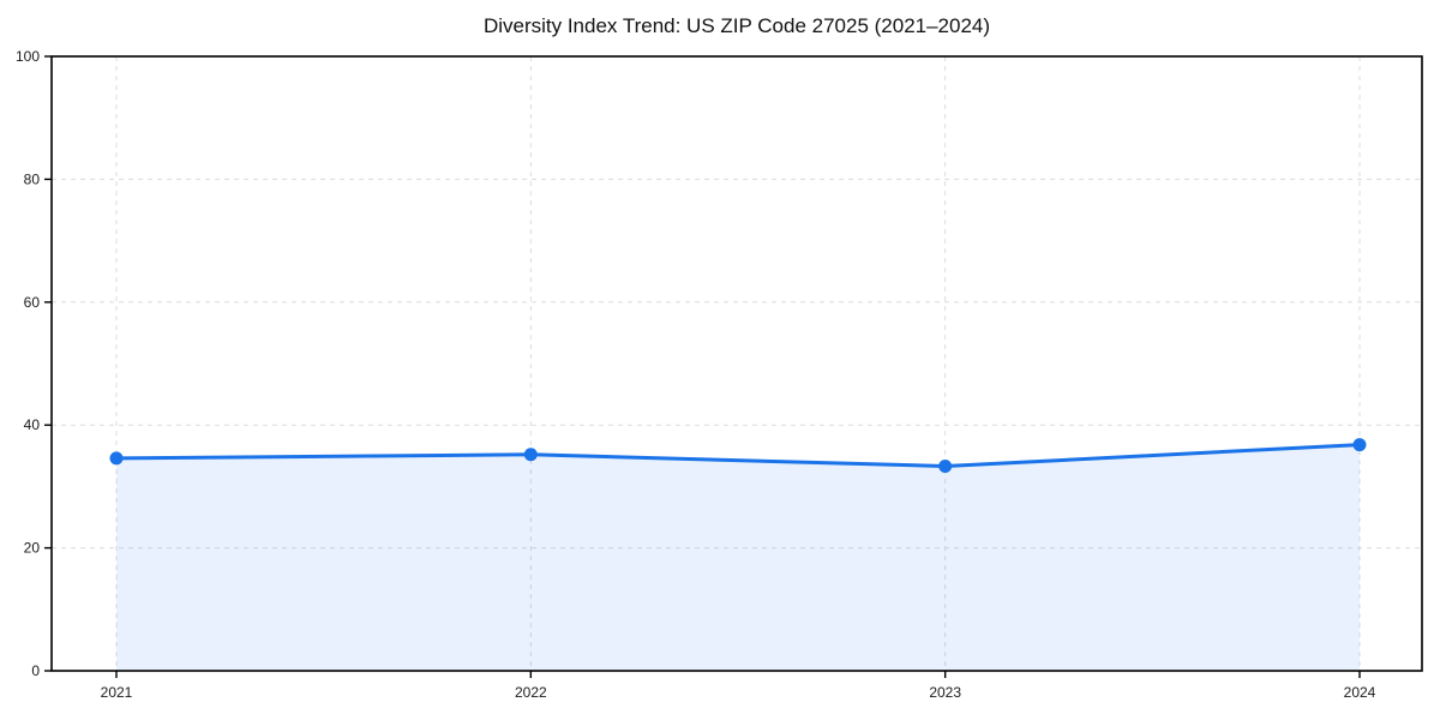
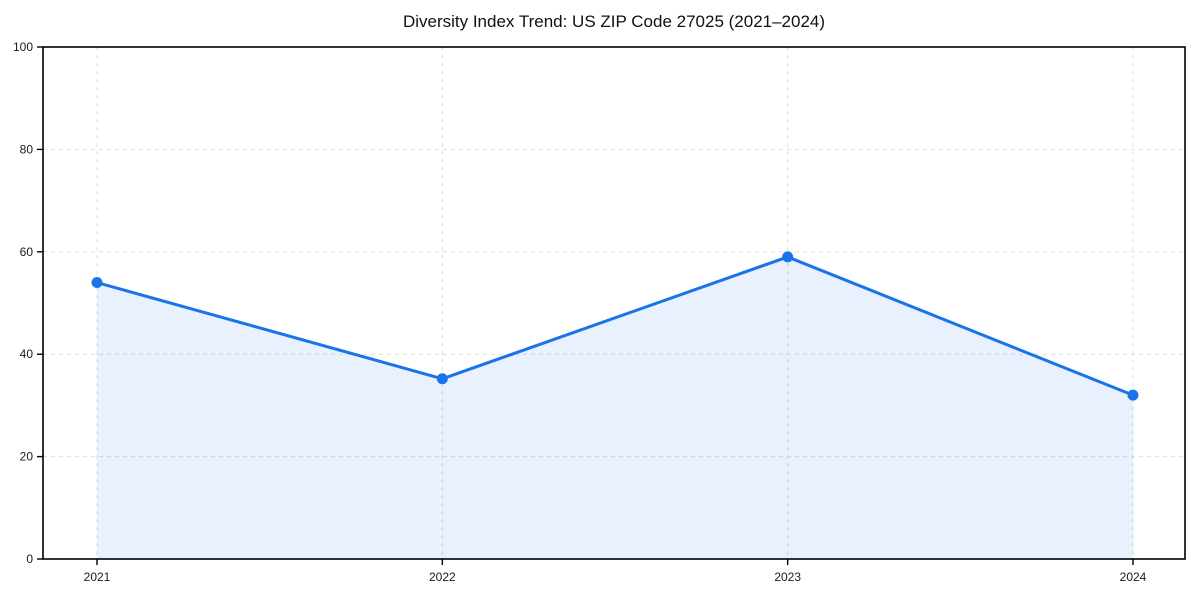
2021: 35 -> 54
2023: 33 -> 59
2024: 37 -> 32
